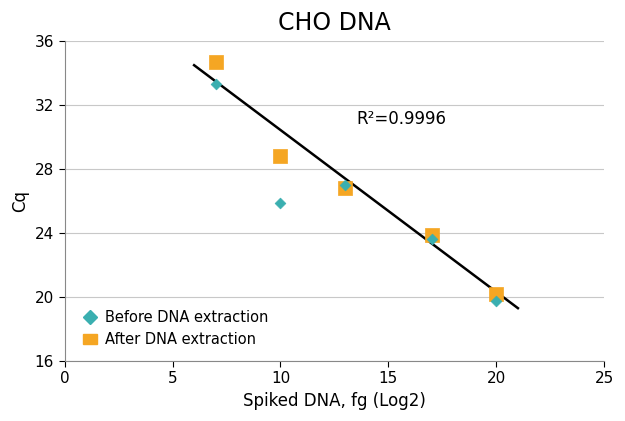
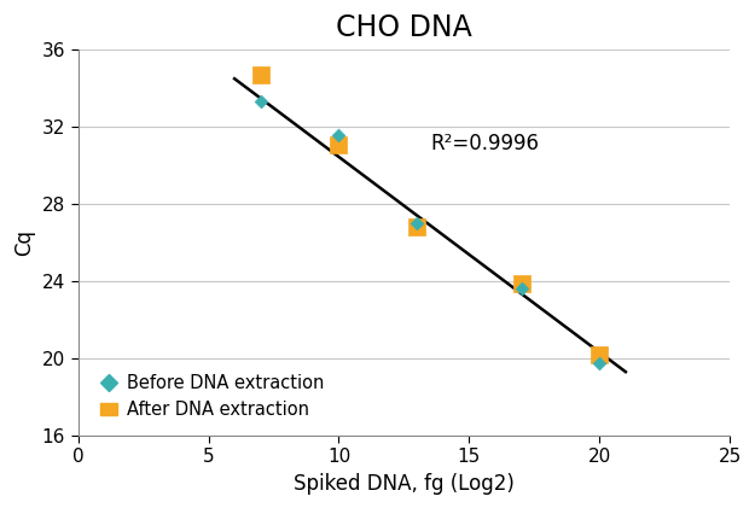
Before DNA extraction/10: 25.9 -> 31.6
After DNA extraction/10: 28.8 -> 31.1
